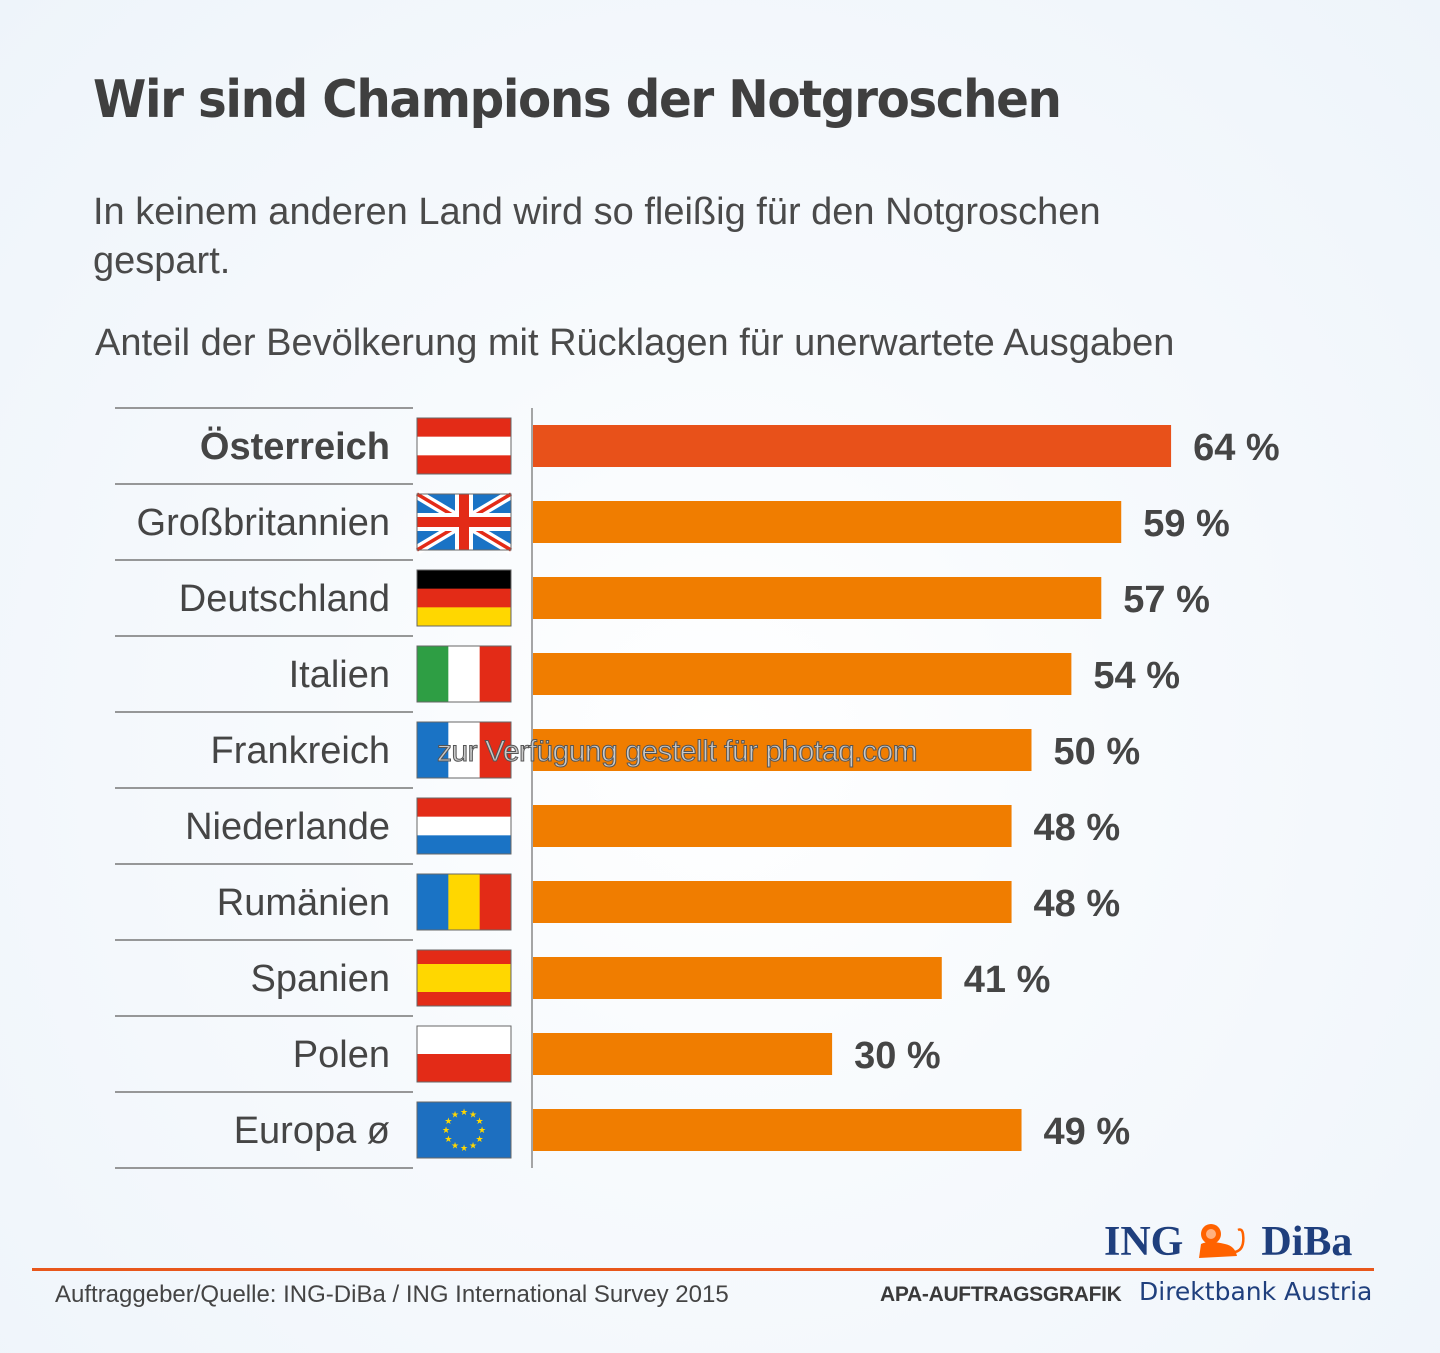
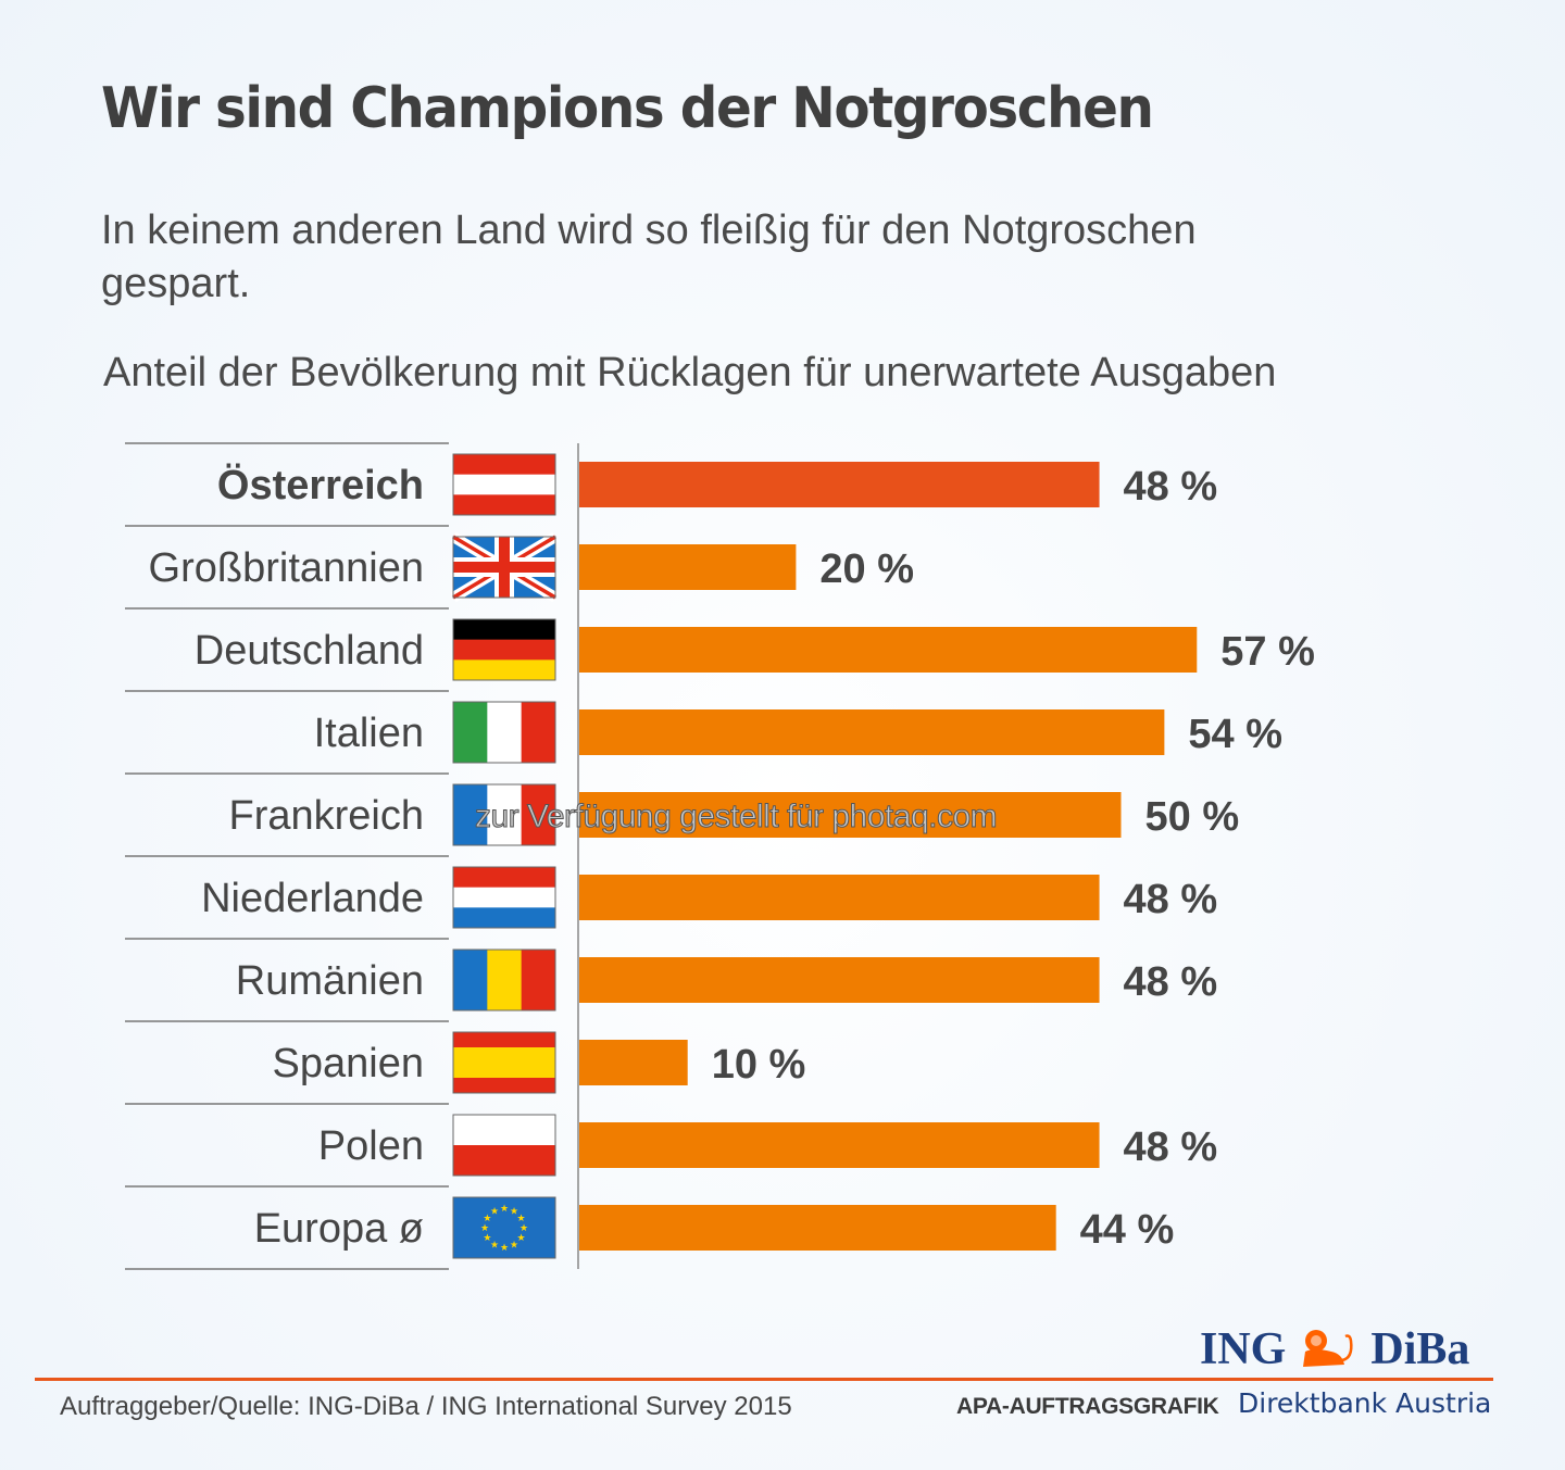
Österreich: 64 -> 48
Großbritannien: 59 -> 20
Spanien: 41 -> 10
Polen: 30 -> 48
Europa ø: 49 -> 44
